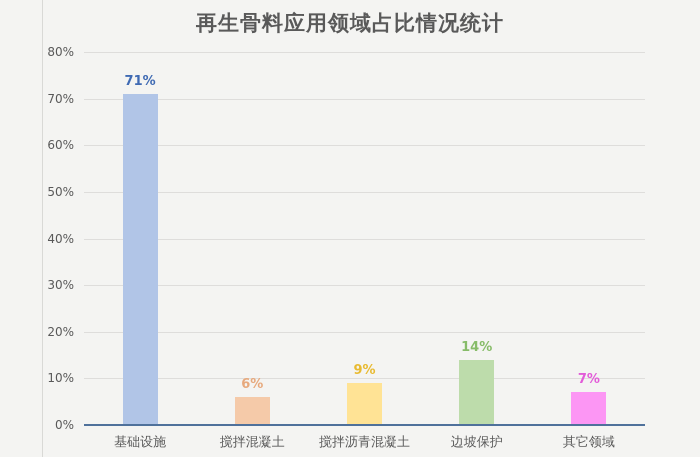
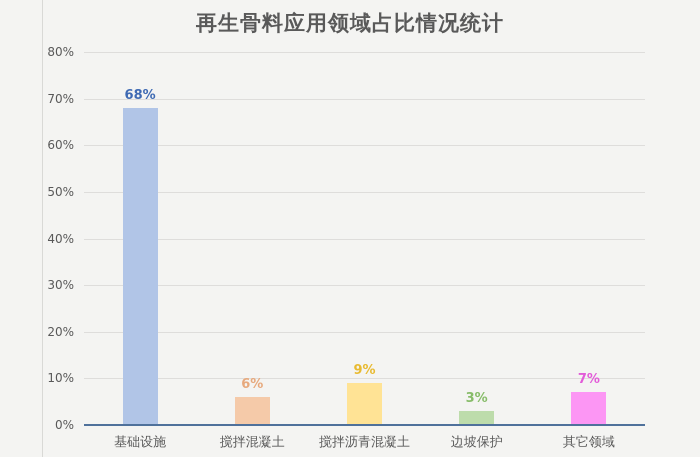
基础设施: 71% -> 68%
边坡保护: 14% -> 3%
